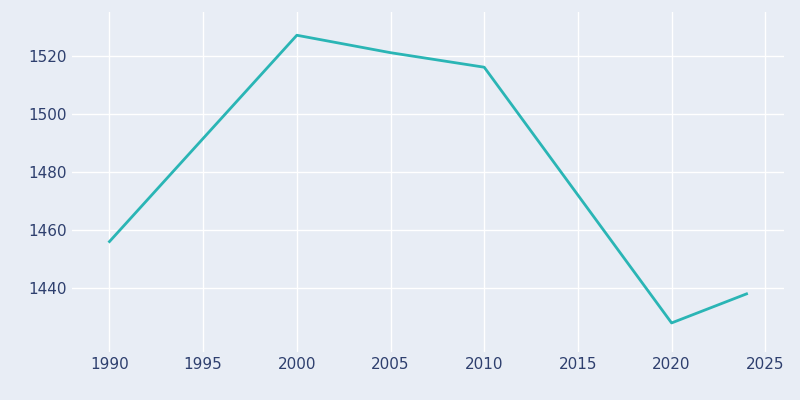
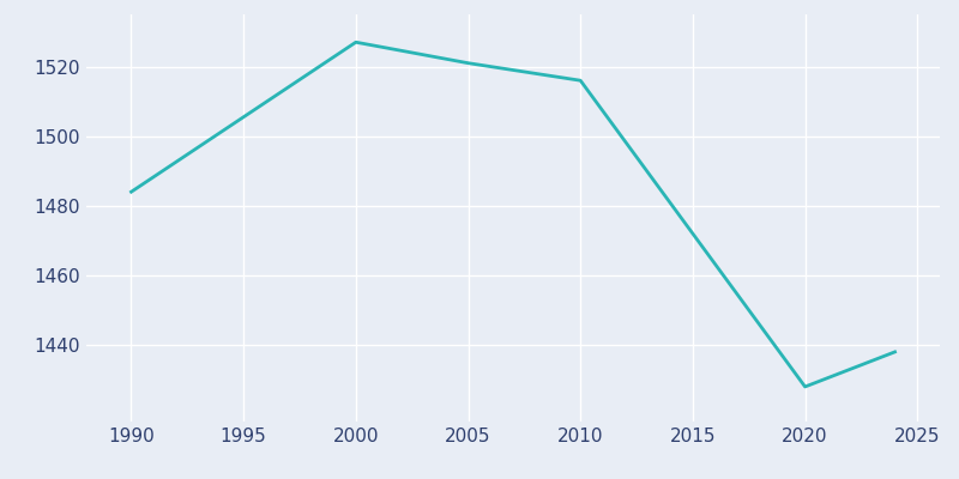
1990: 1456 -> 1484
